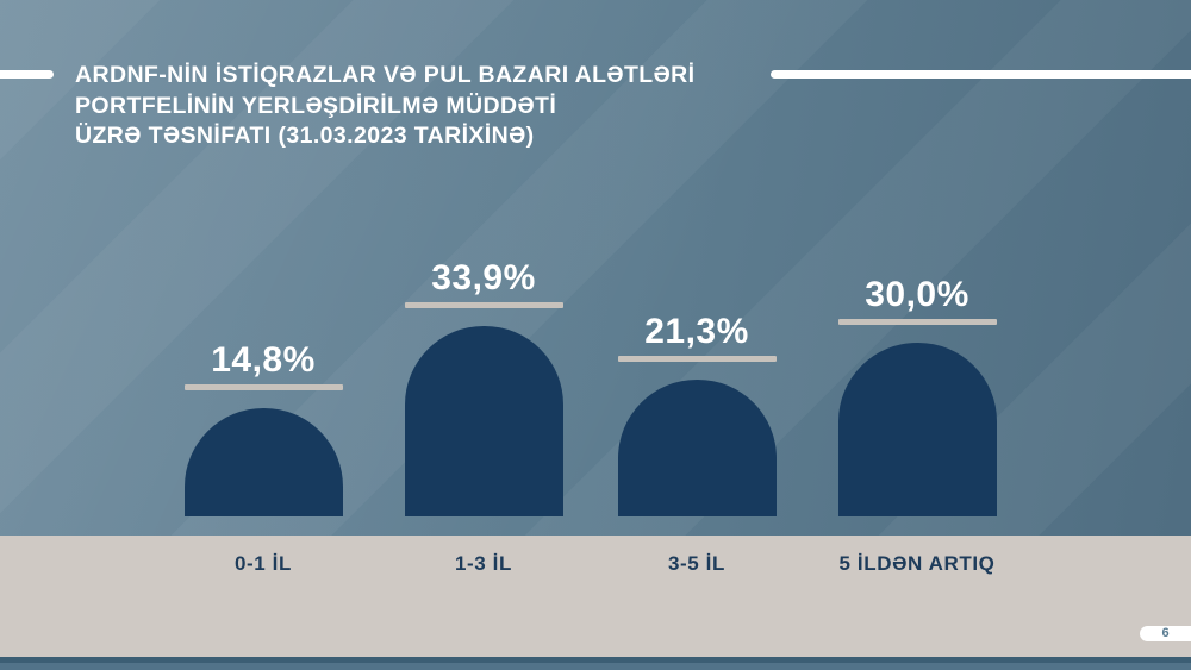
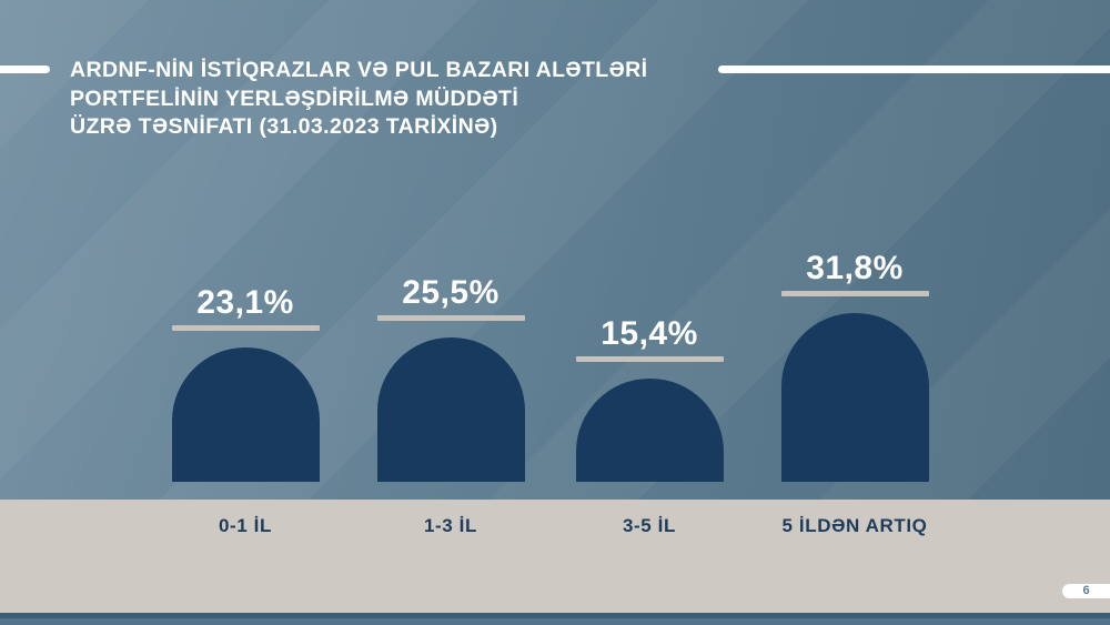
0-1 İL: 14,8% -> 23,1%
1-3 İL: 33,9% -> 25,5%
3-5 İL: 21,3% -> 15,4%
5 İLDƏN ARTIQ: 30,0% -> 31,8%
